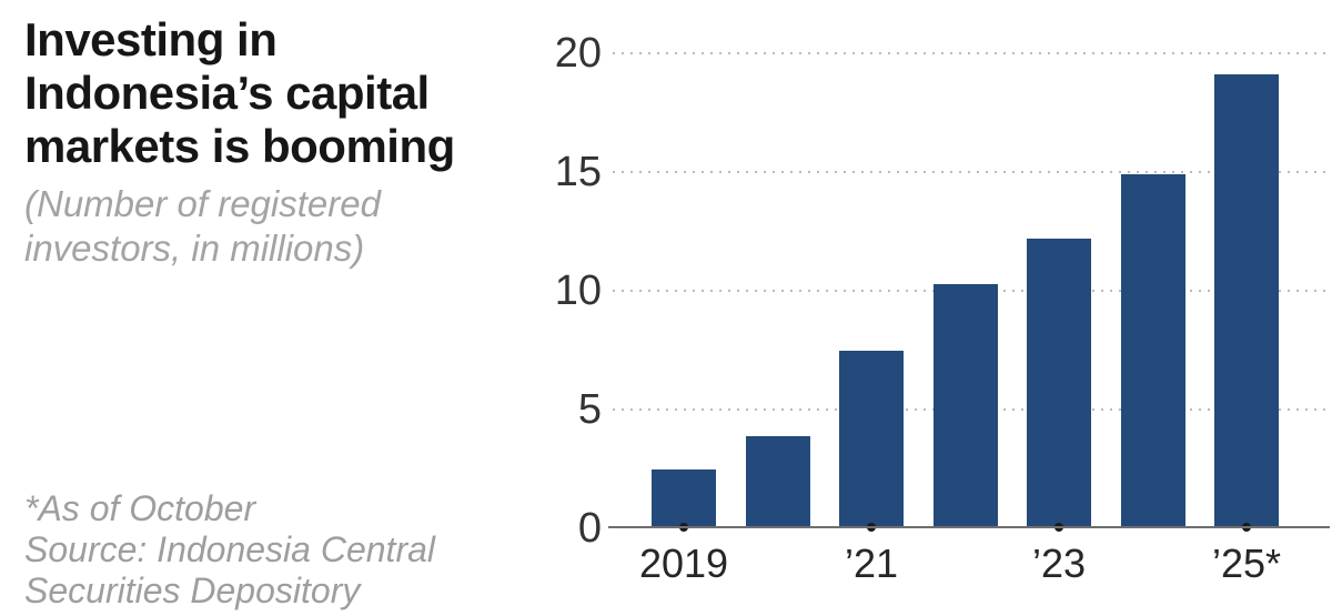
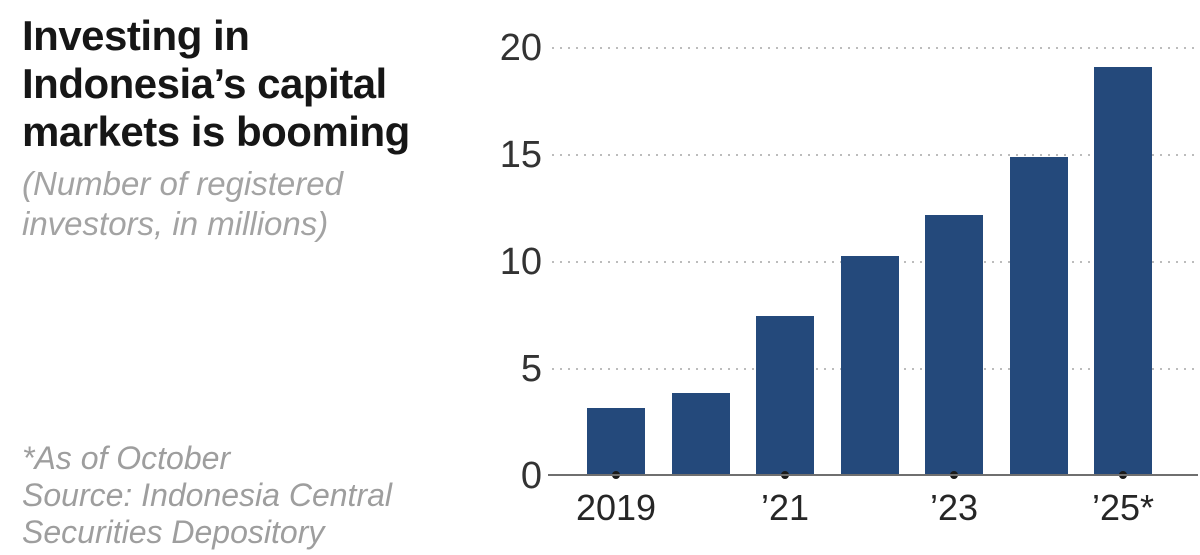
2019: 2.5 -> 3.2
